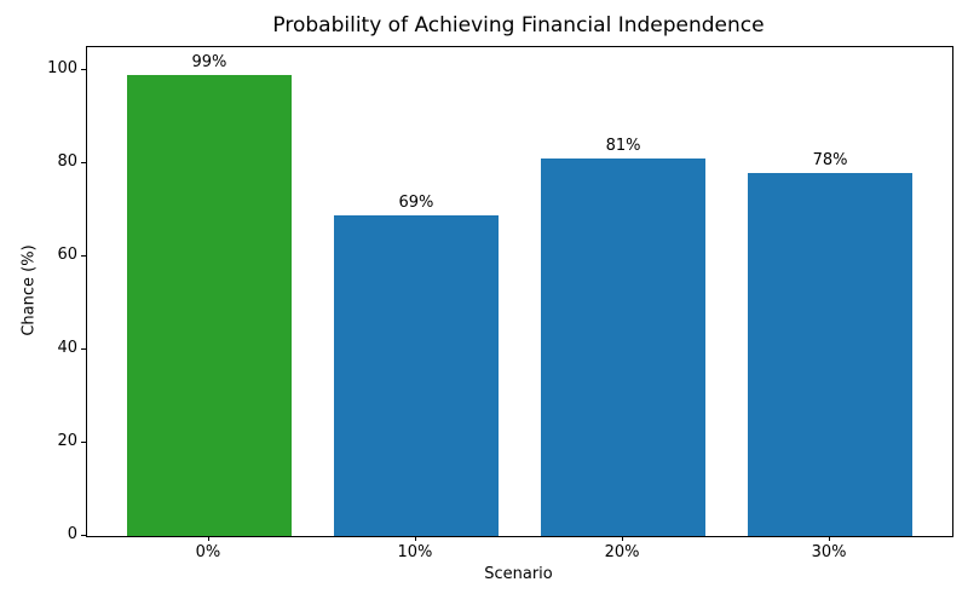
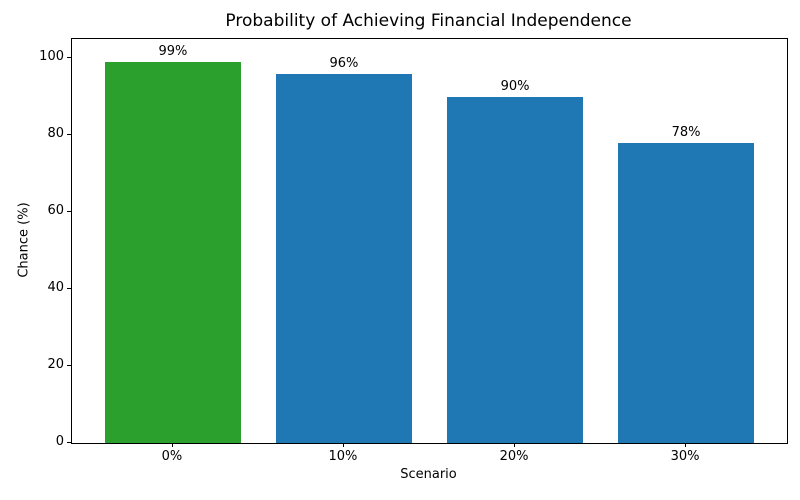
10%: 69% -> 96%
20%: 81% -> 90%
